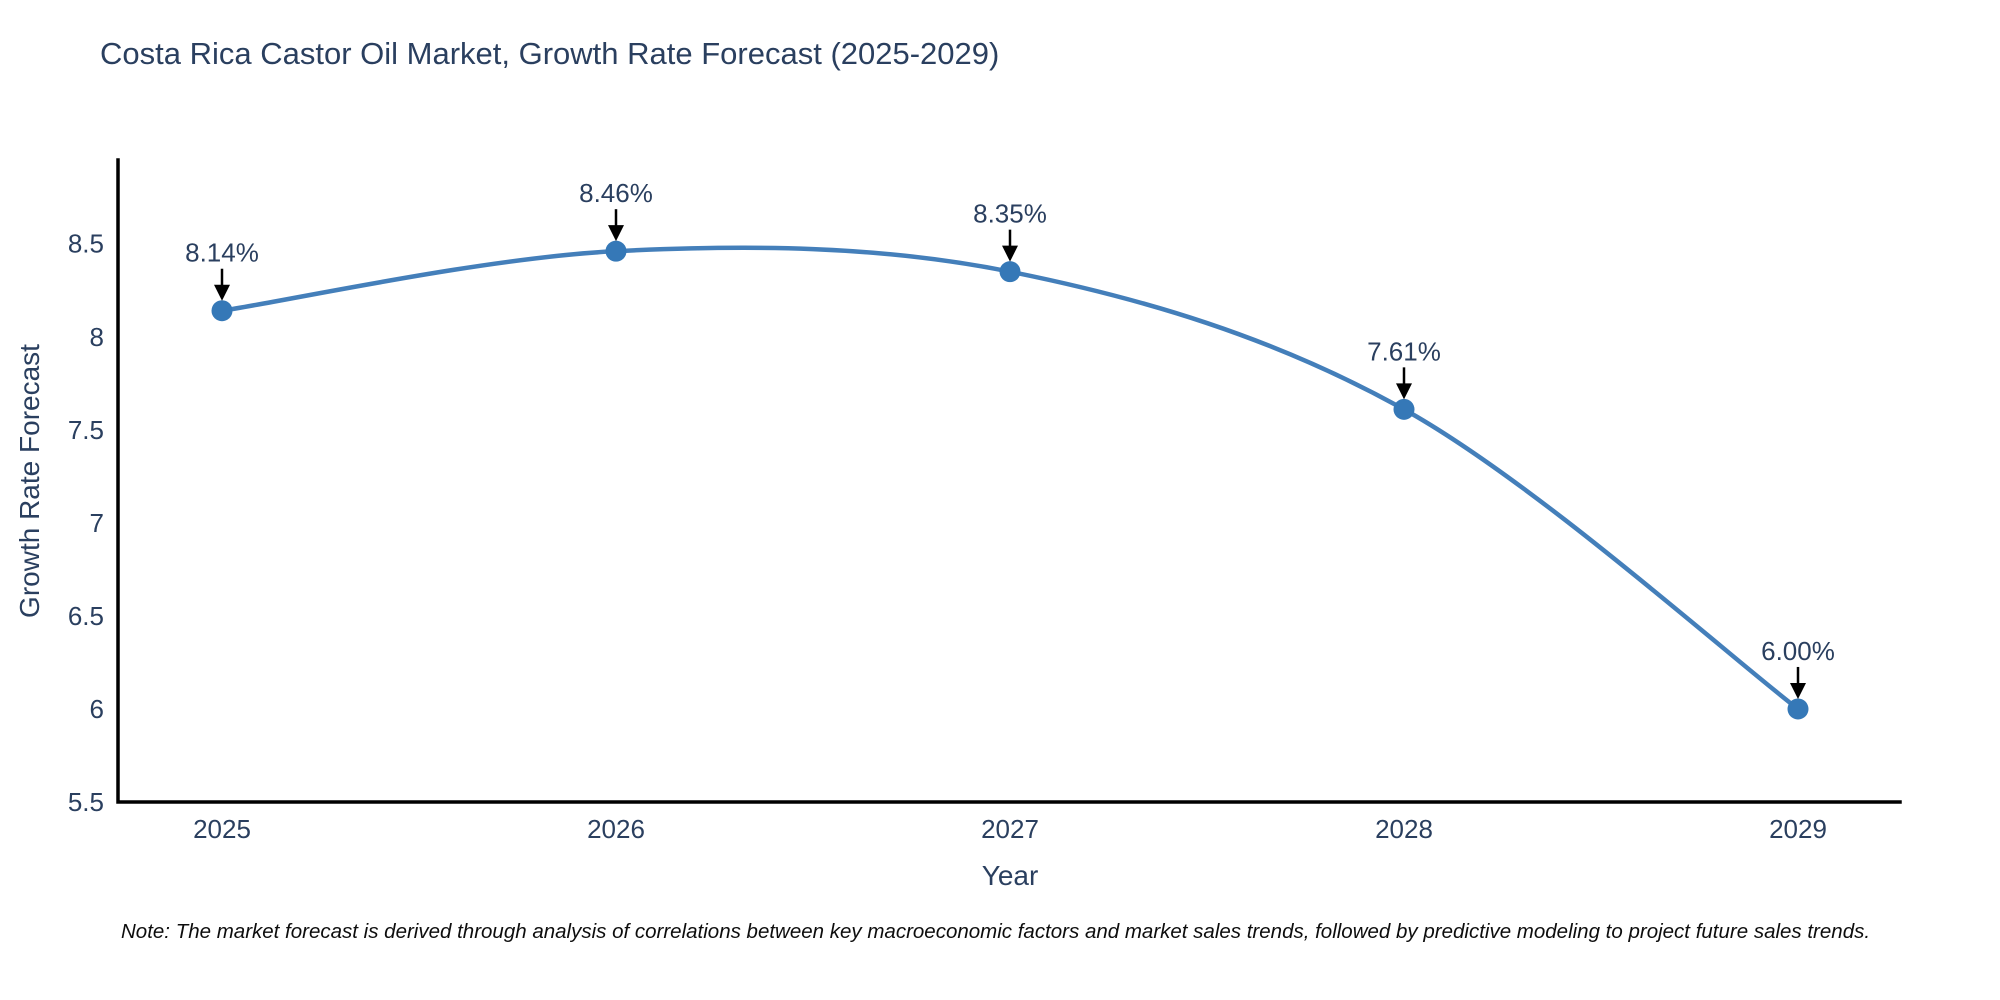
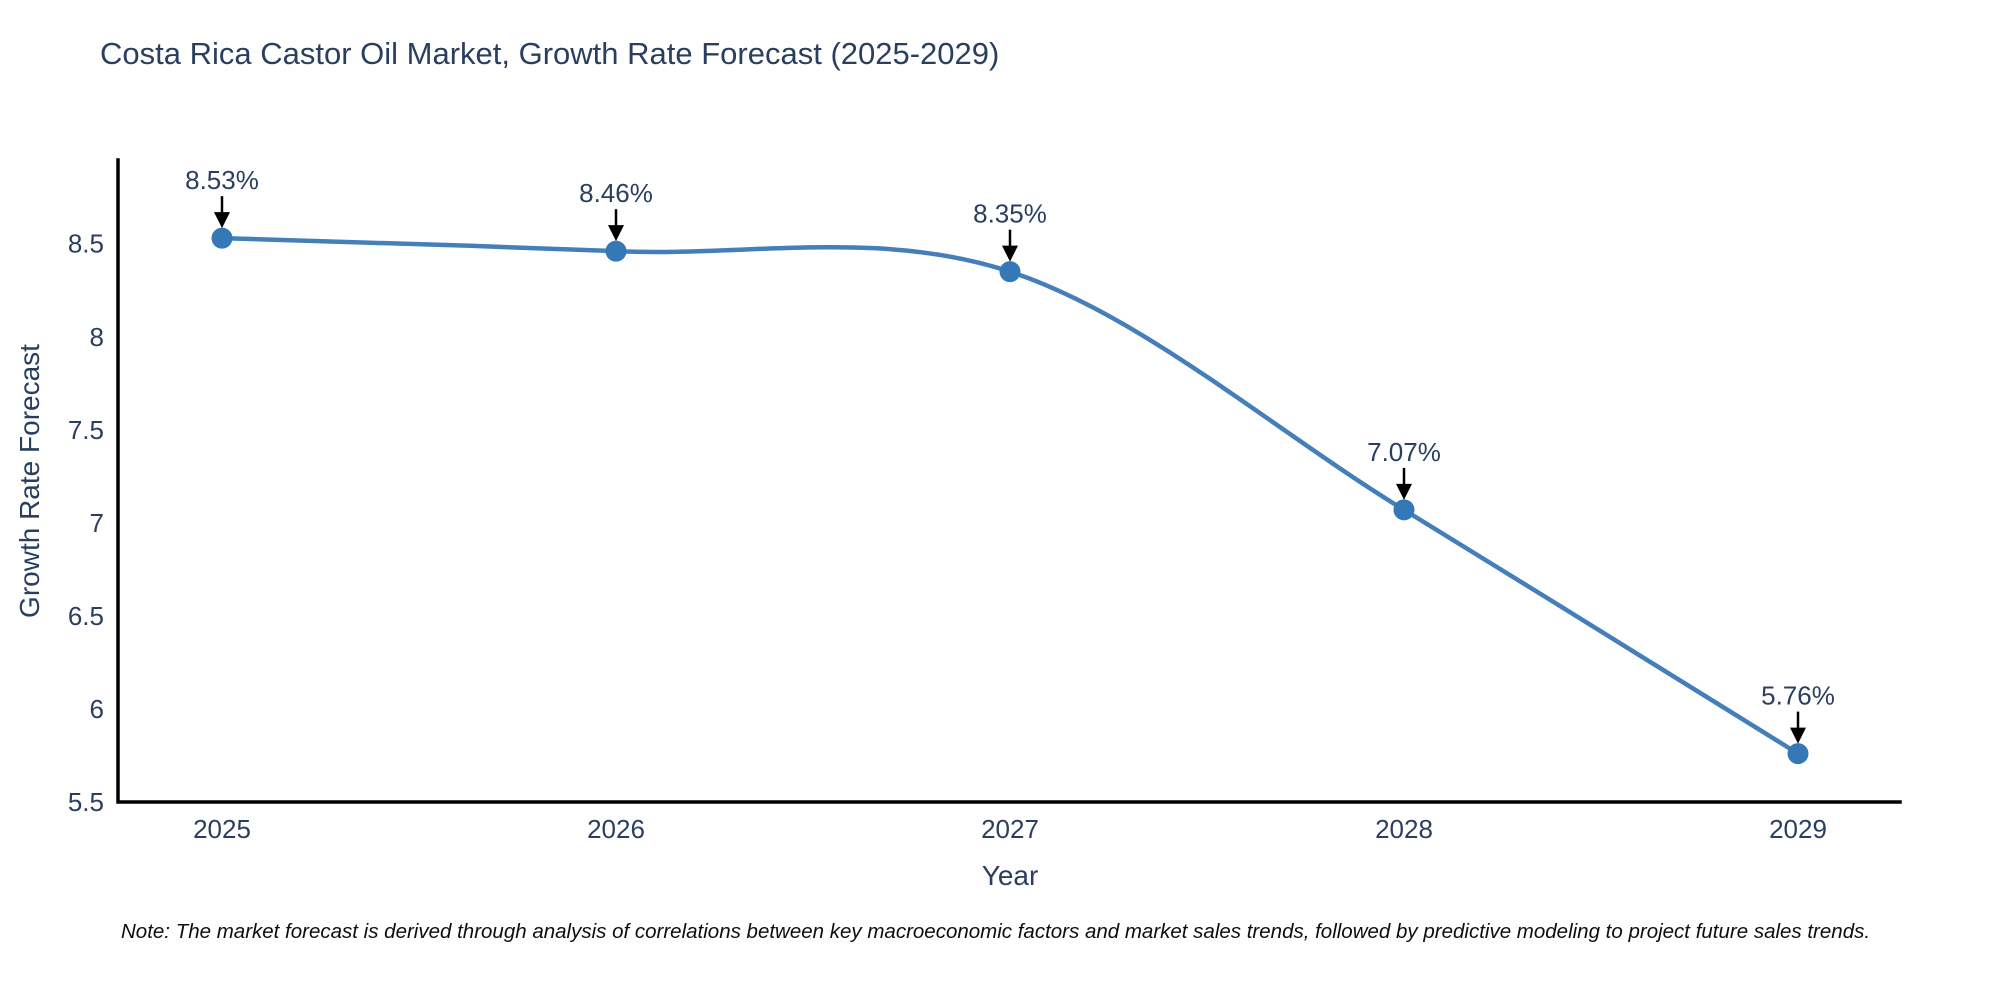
2025: 8.14% -> 8.53%
2028: 7.61% -> 7.07%
2029: 6.00% -> 5.76%
